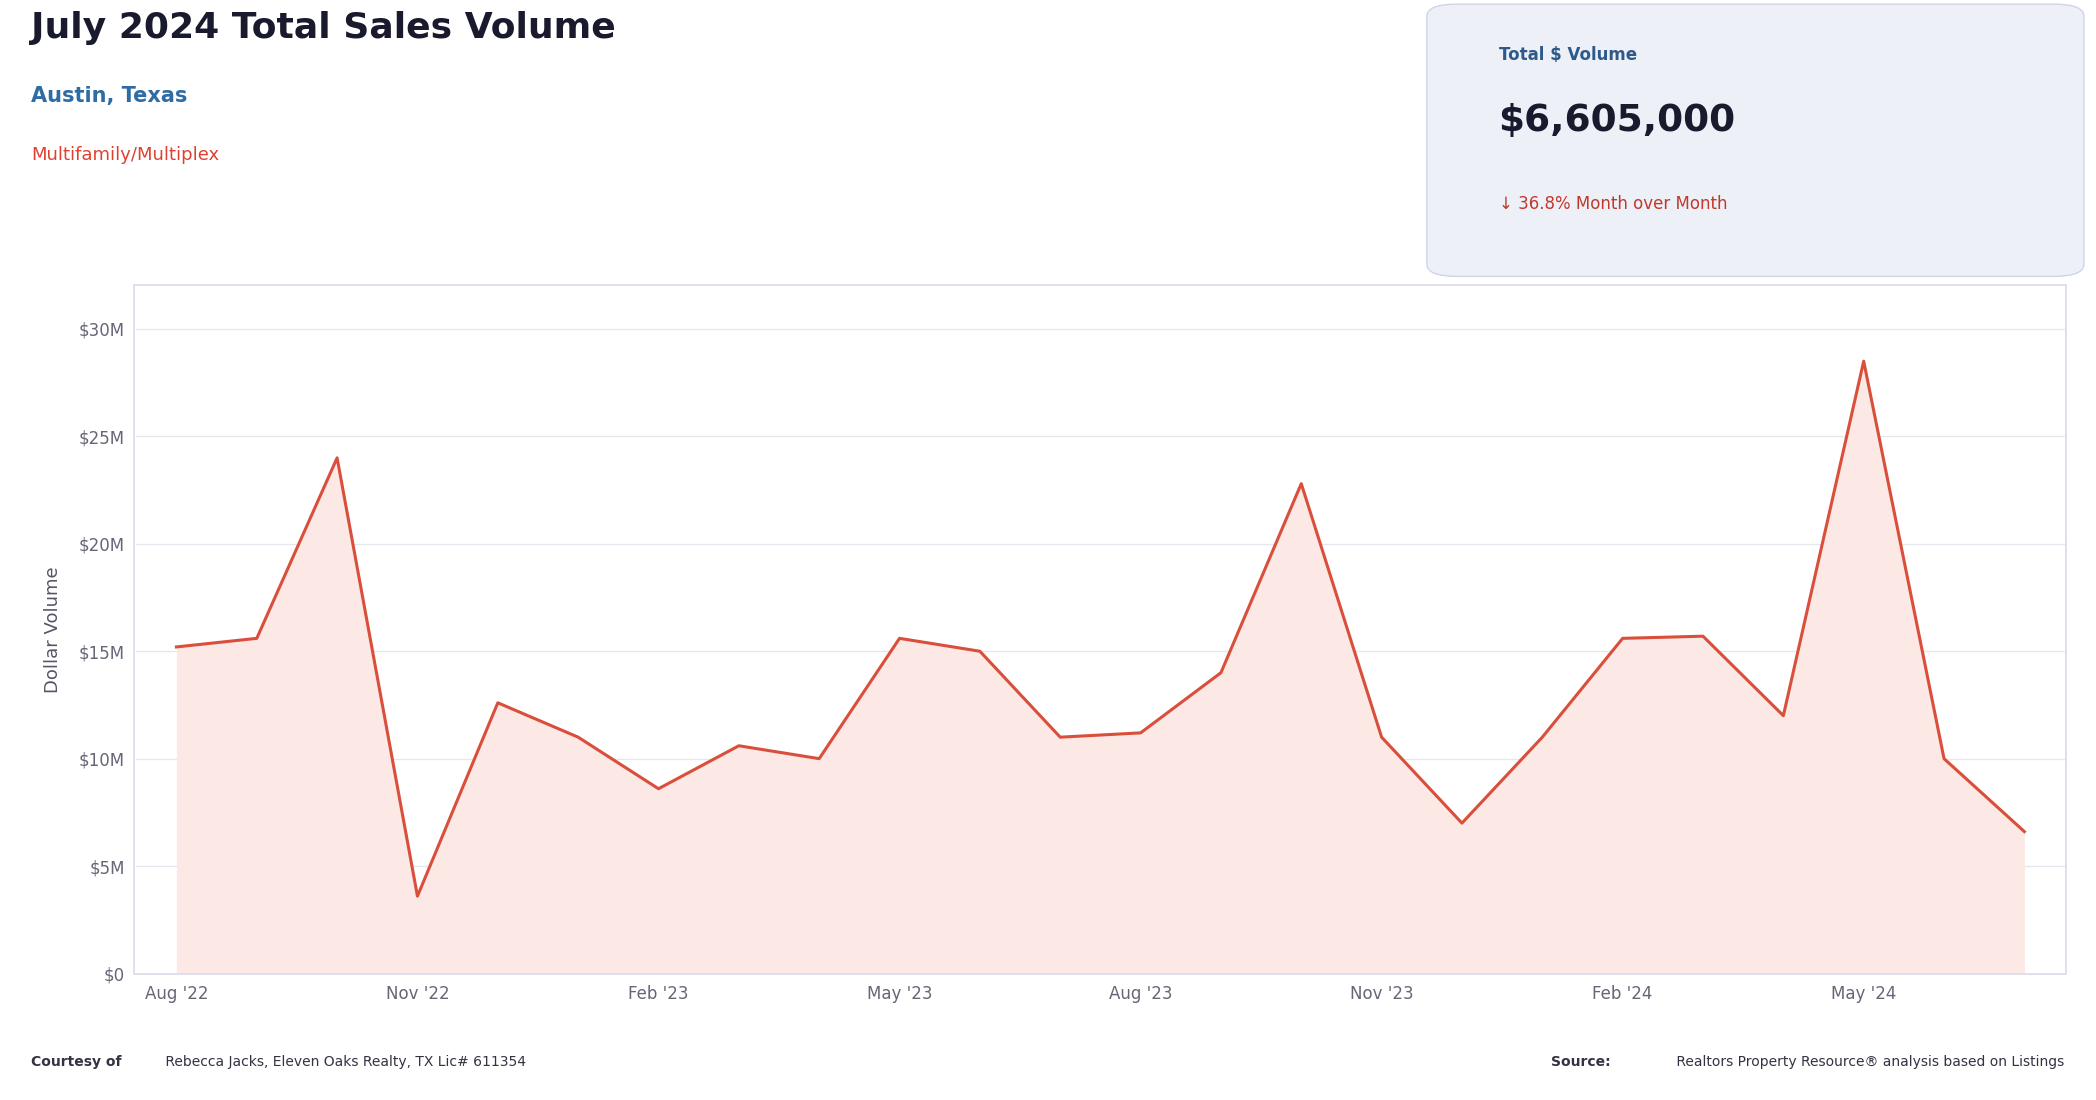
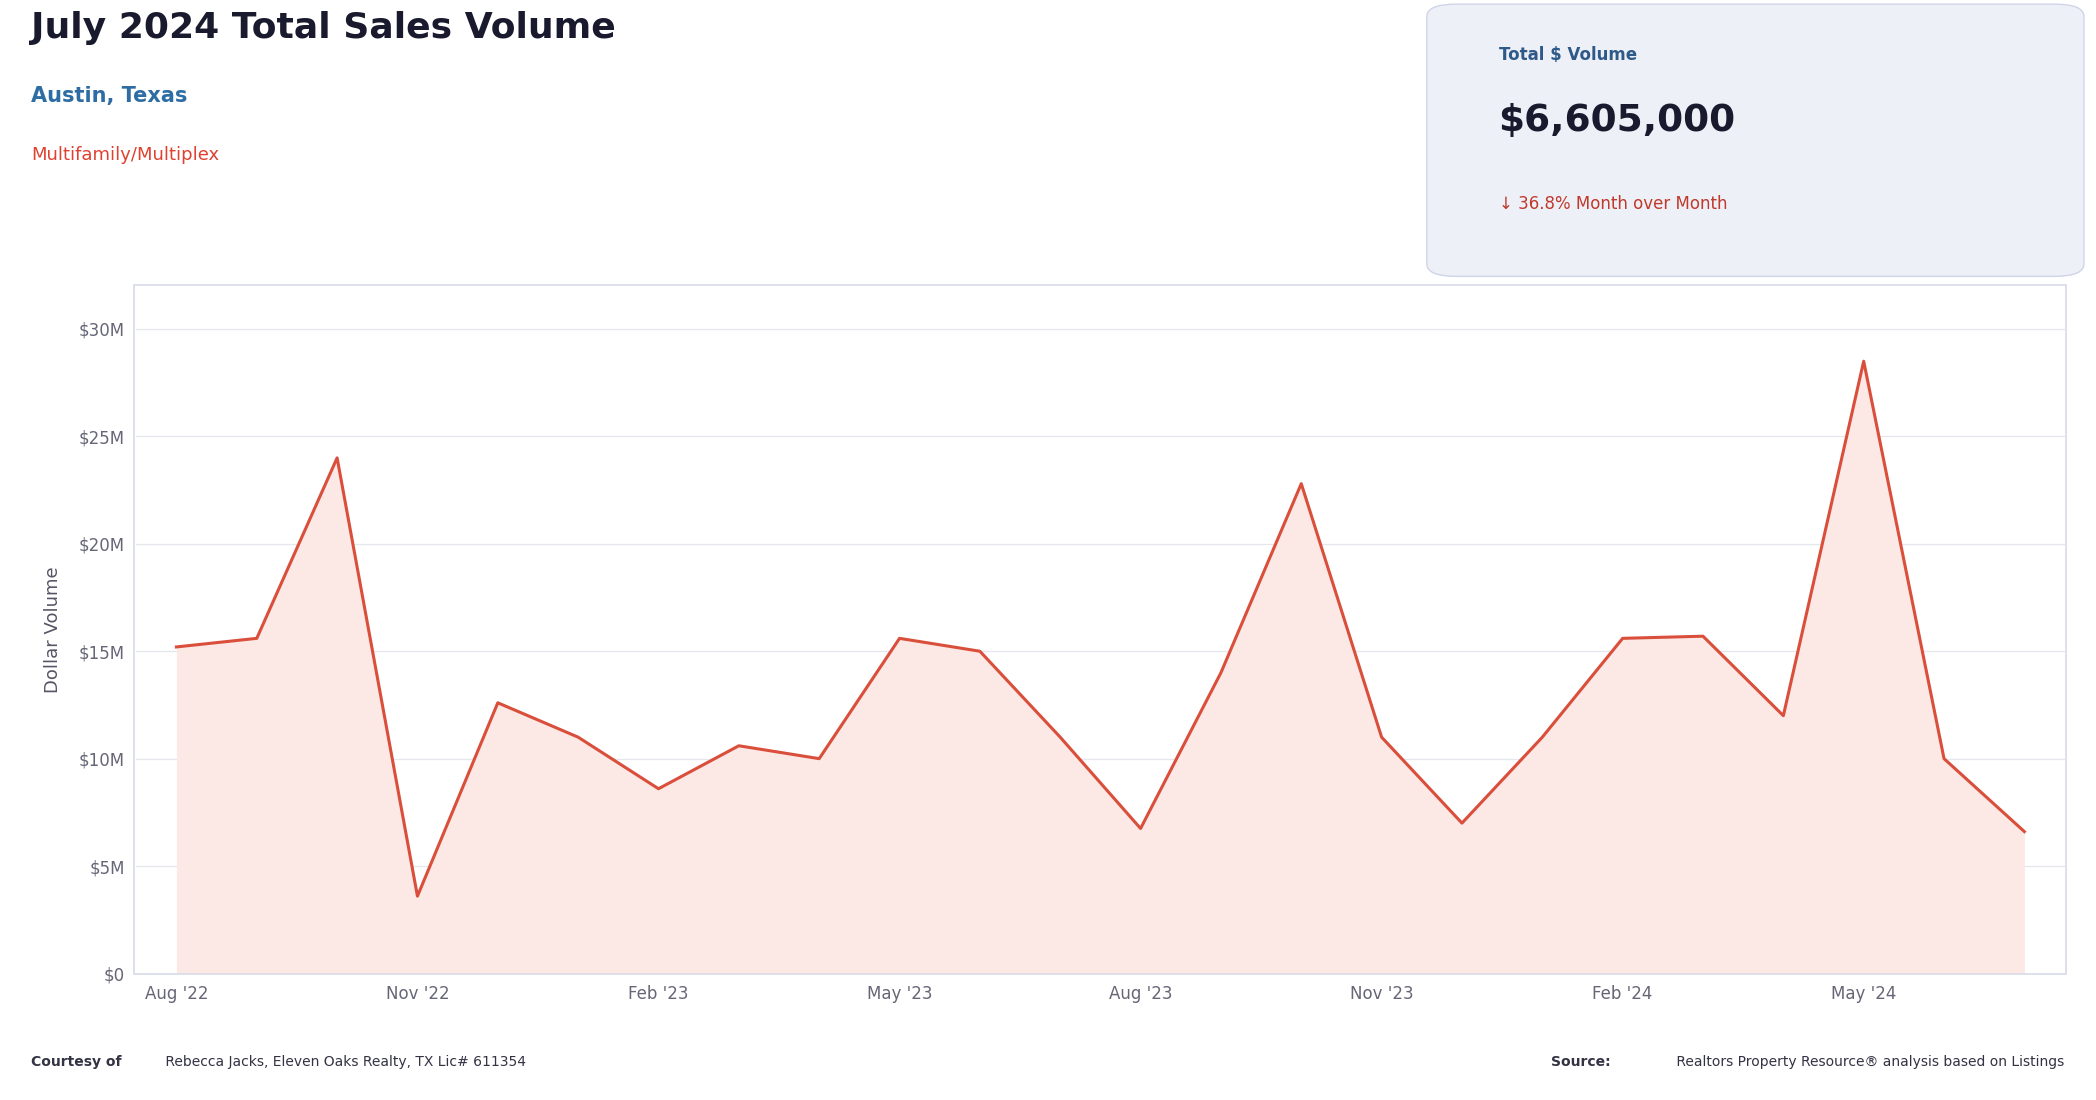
Aug '23: $11.20M -> $6.75M
